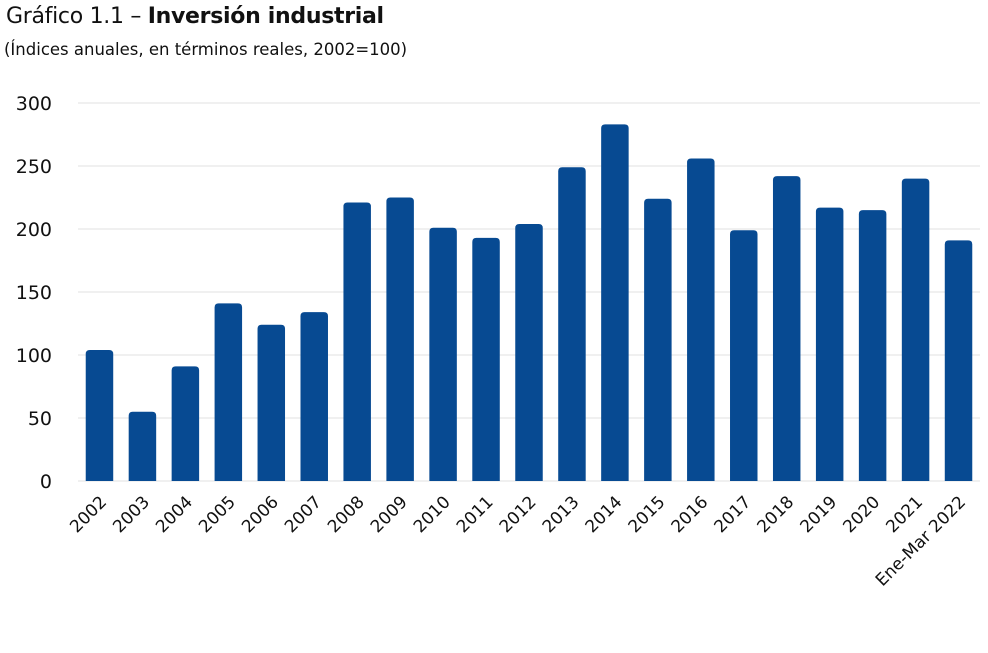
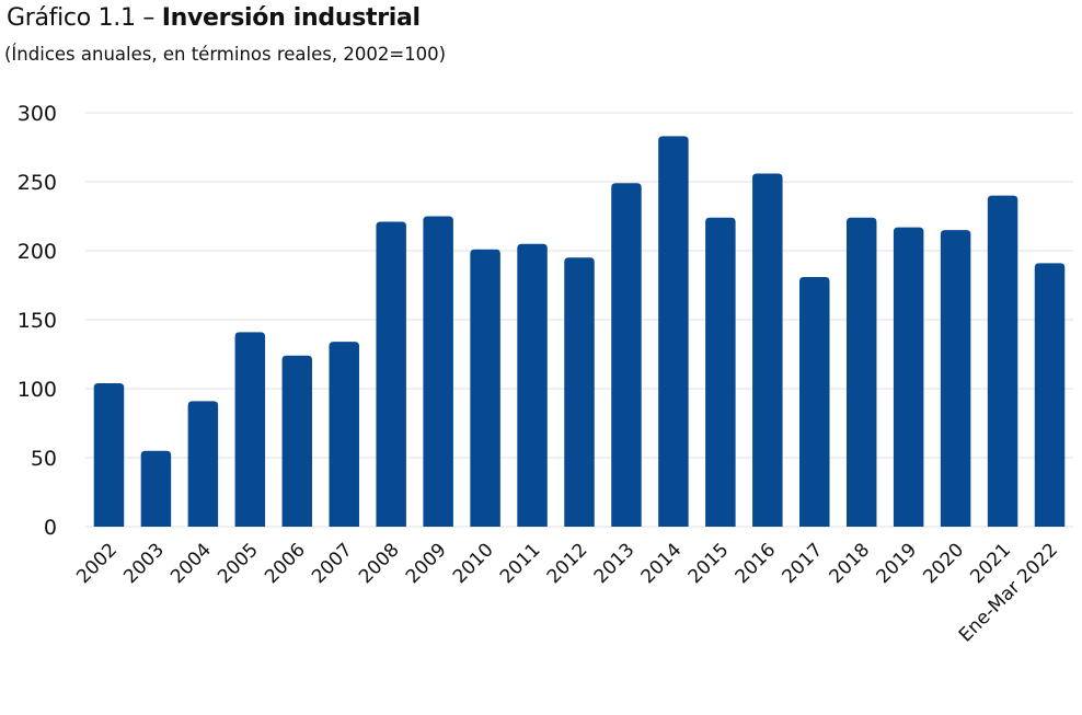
2011: 193 -> 205
2012: 204 -> 195
2017: 199 -> 181
2018: 242 -> 224
